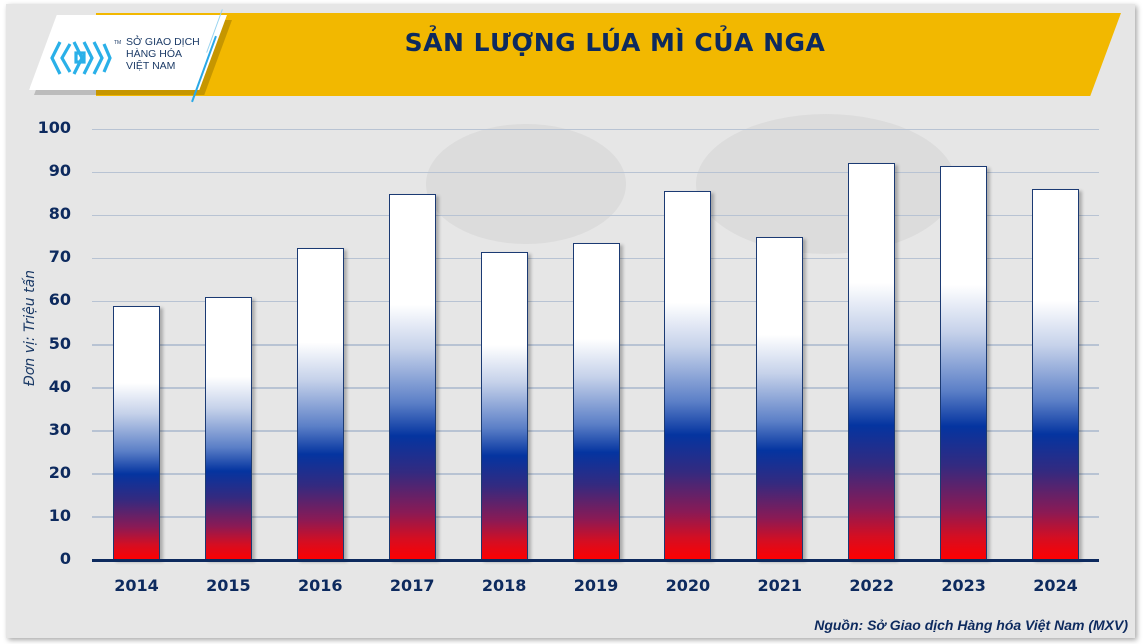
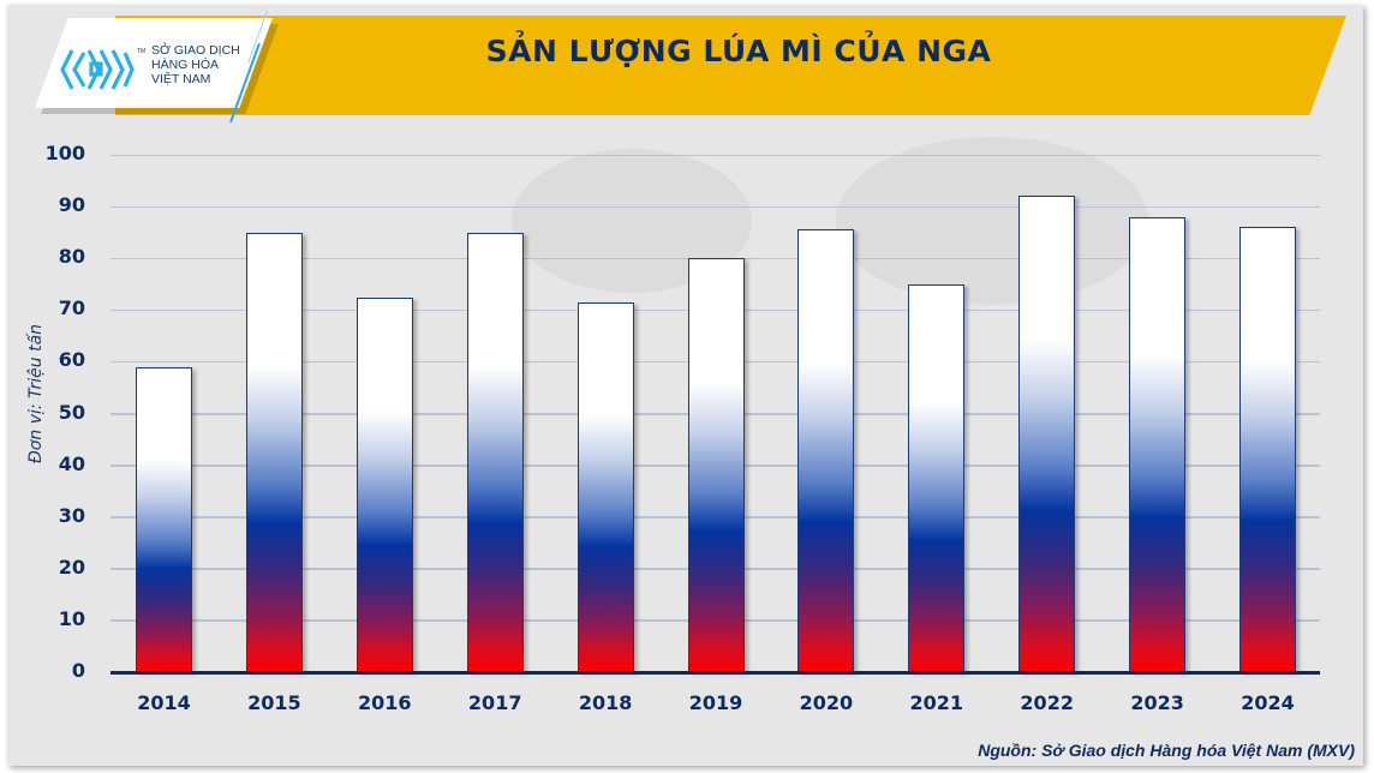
2015: 61 -> 85
2019: 74 -> 80
2023: 92 -> 88
